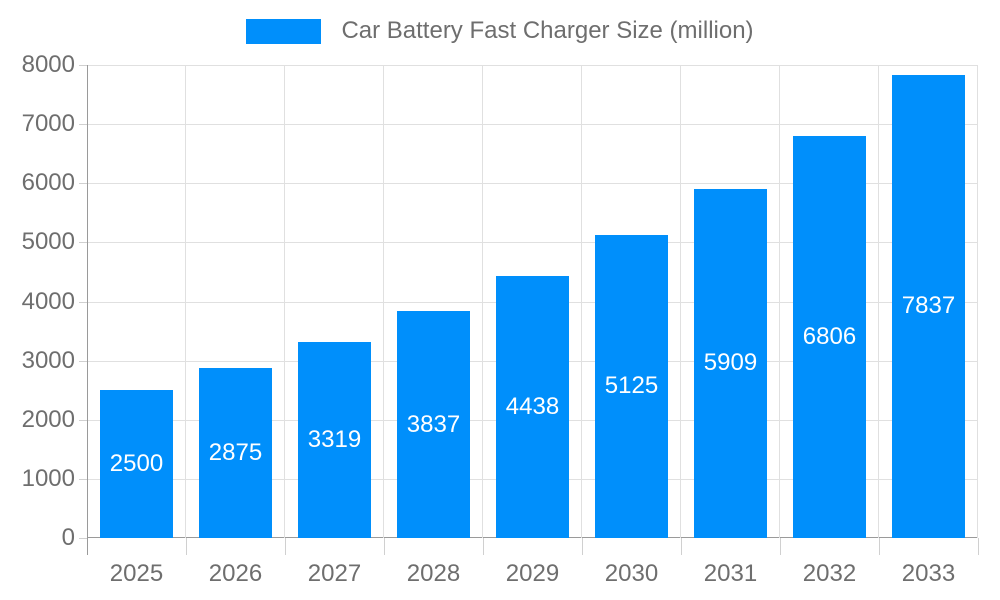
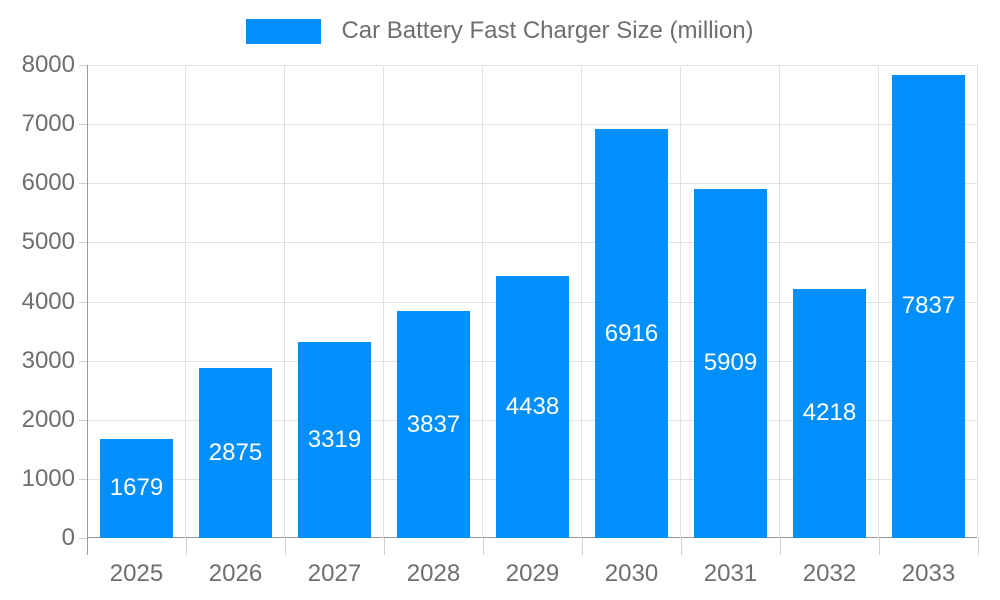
2025: 2500 -> 1679
2030: 5125 -> 6916
2032: 6806 -> 4218
